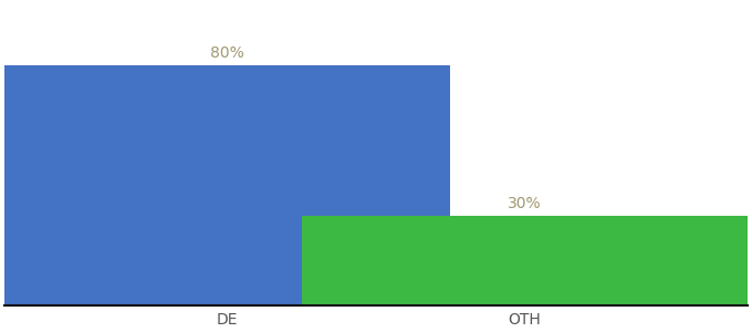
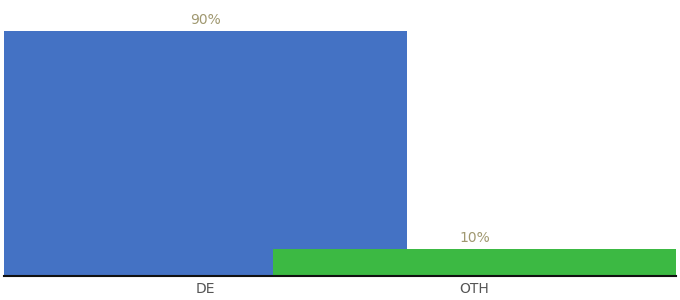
DE: 80% -> 90%
OTH: 30% -> 10%
